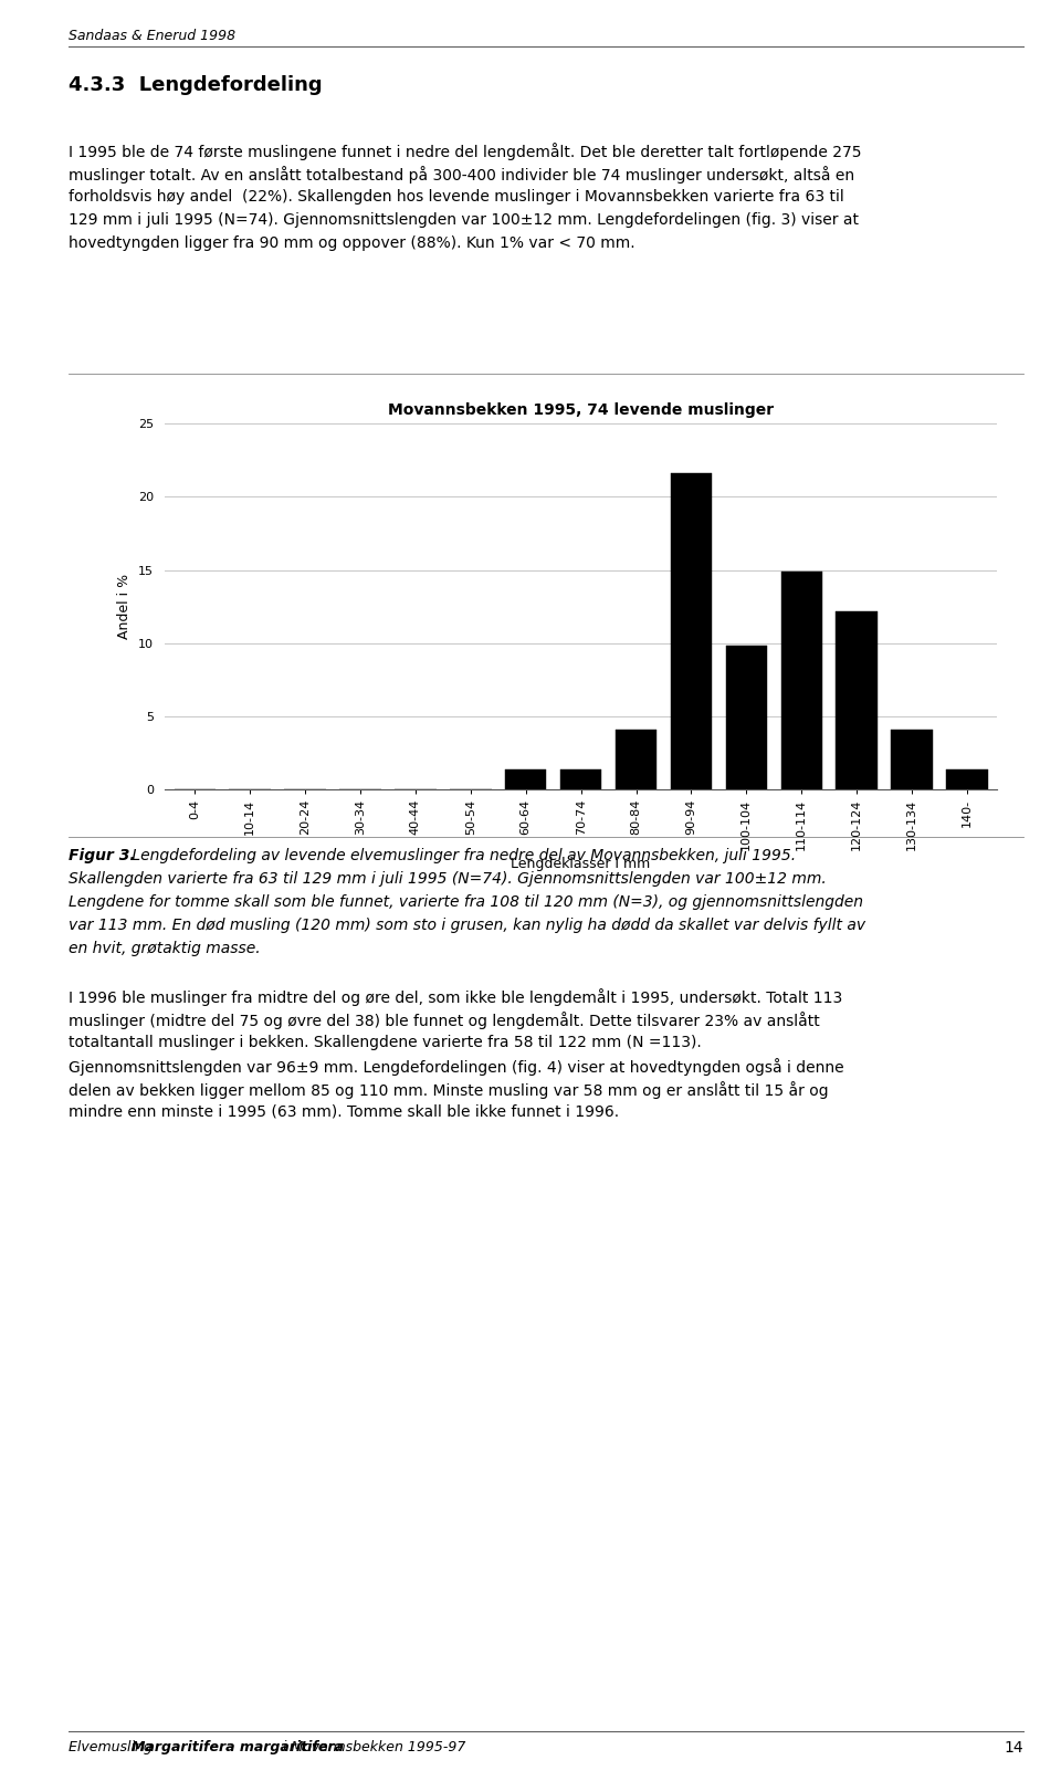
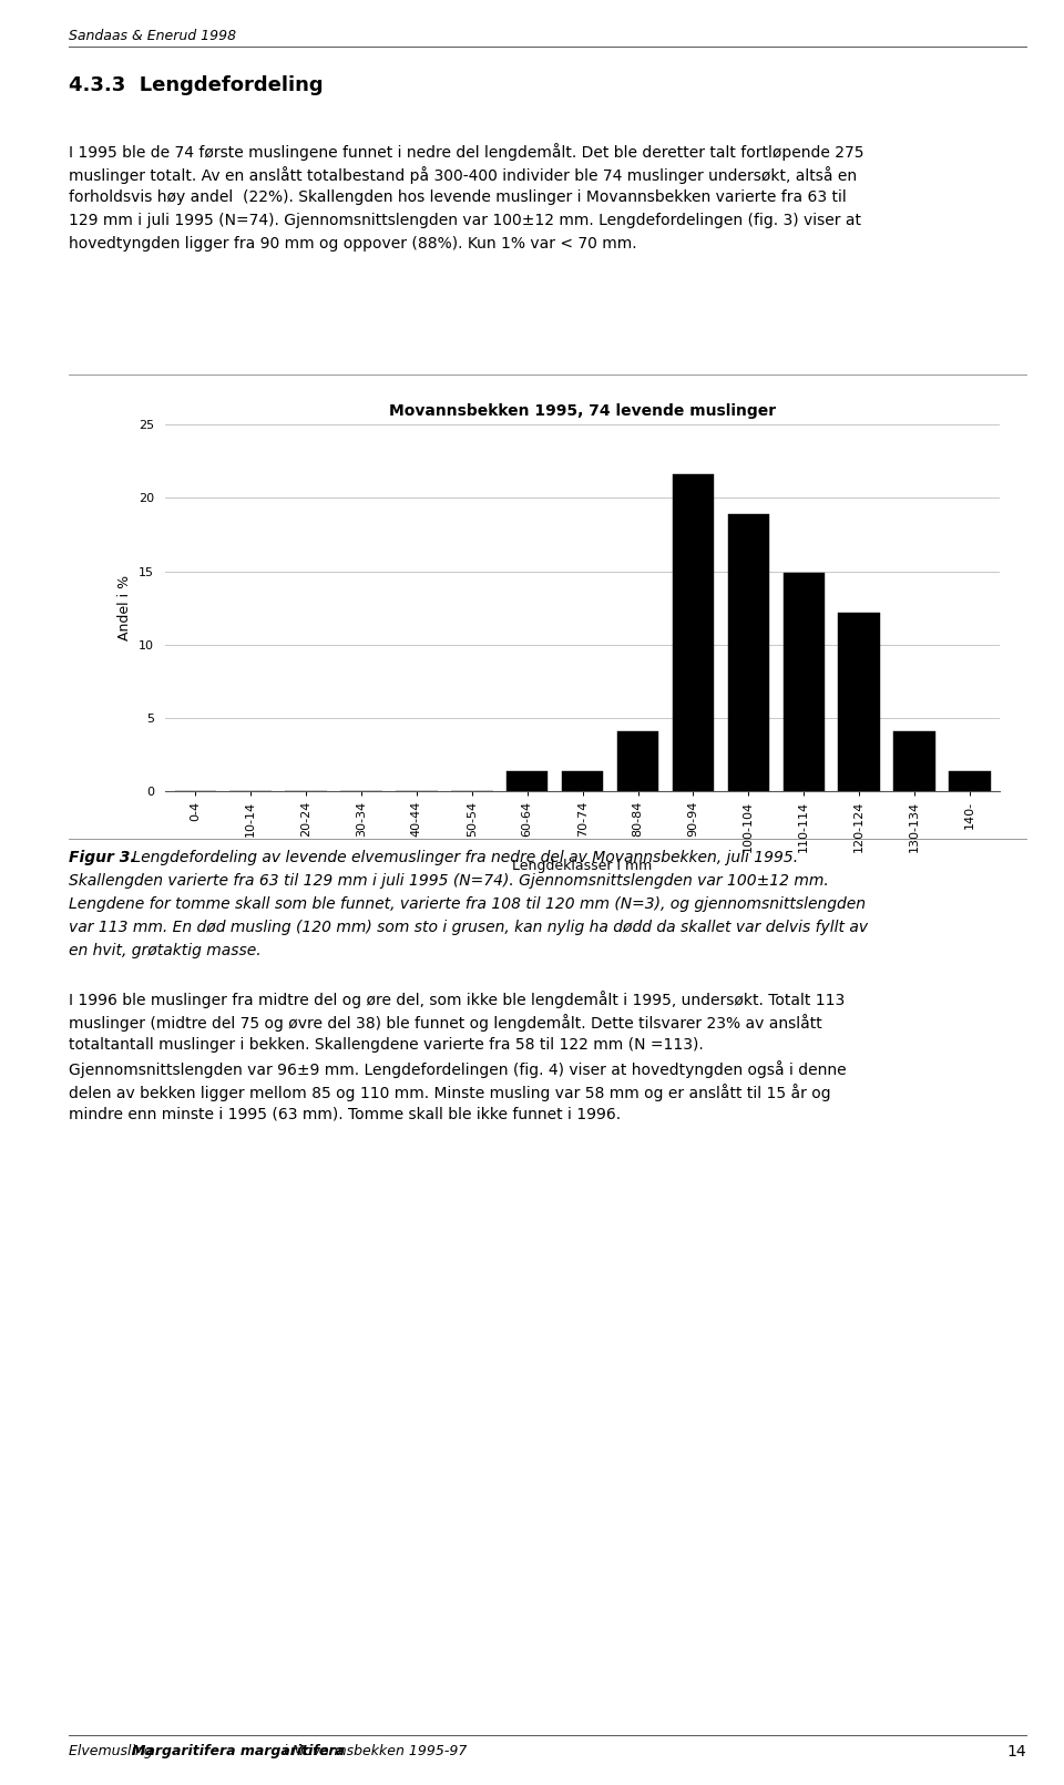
100-104: 9.8 -> 18.9
